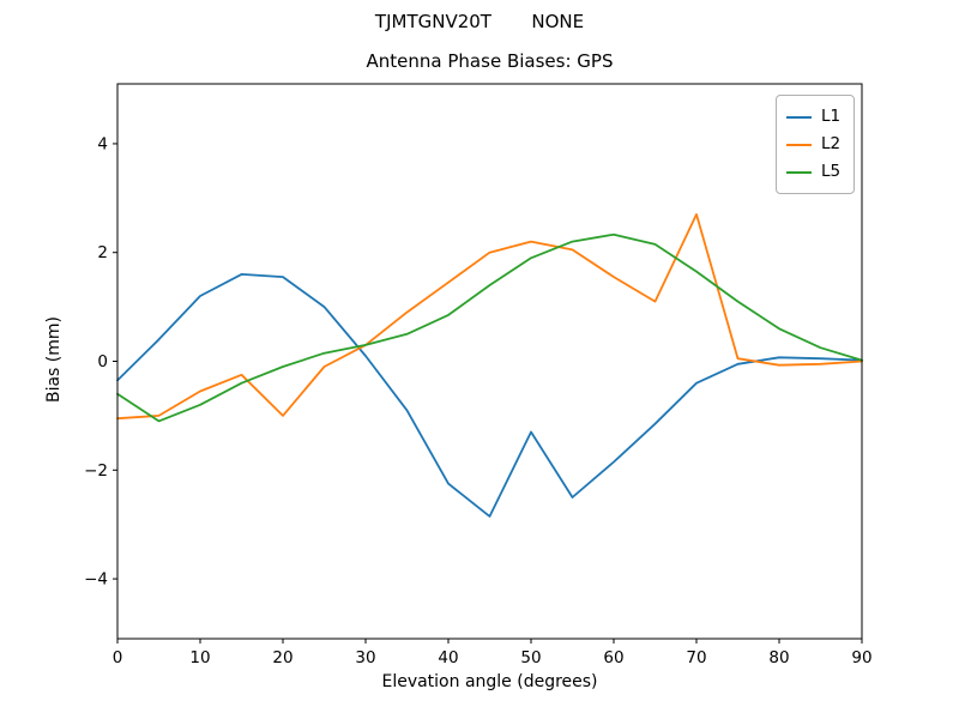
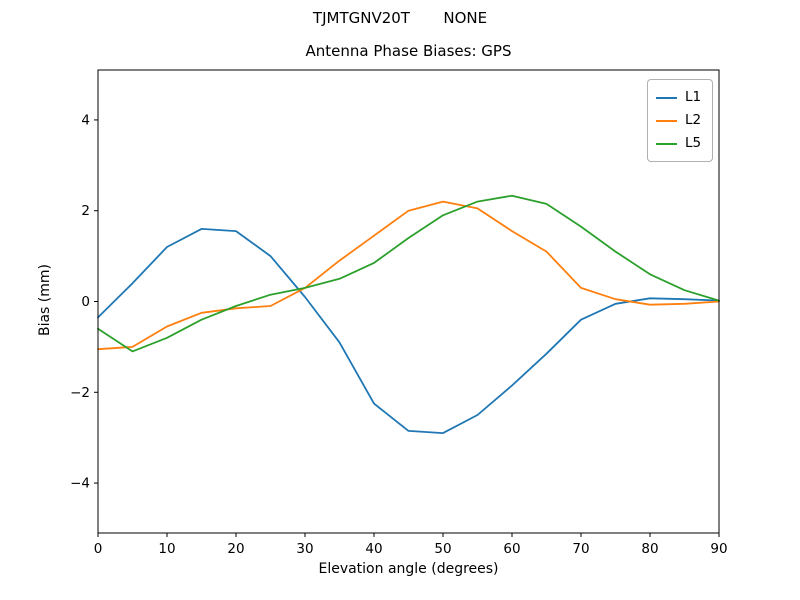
L2/20: -1.0 -> -0.1
L1/50: -1.3 -> -2.9
L2/70: 2.7 -> 0.3
